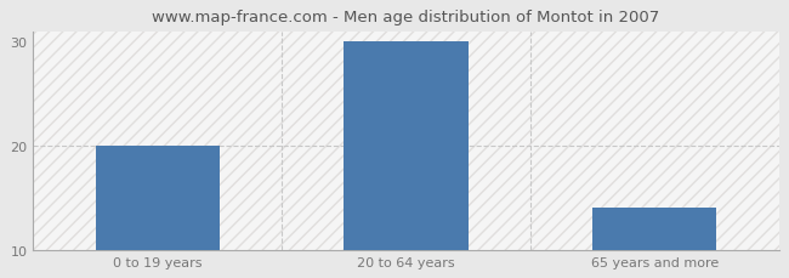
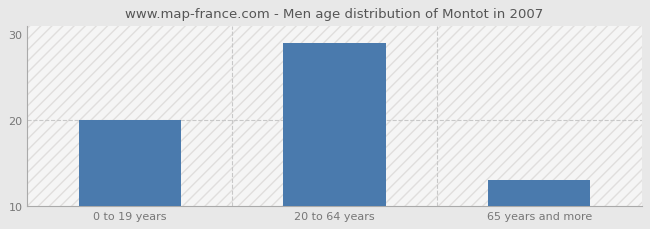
20 to 64 years: 30 -> 29
65 years and more: 14 -> 13
